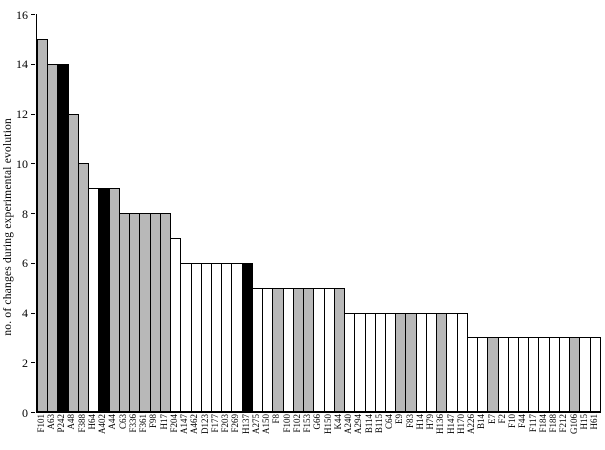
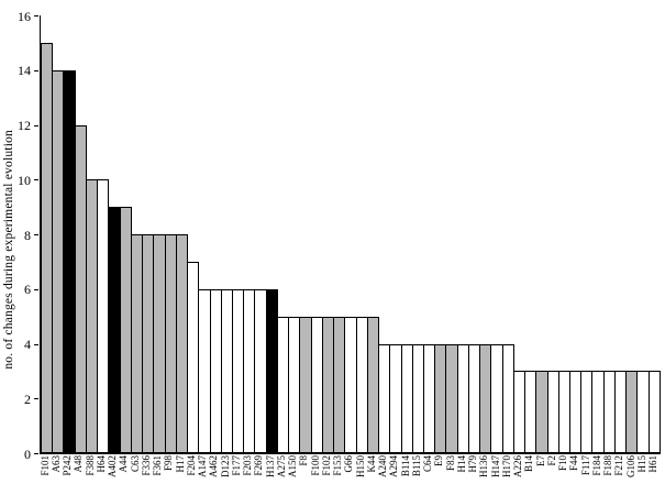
H64: 9 -> 10
